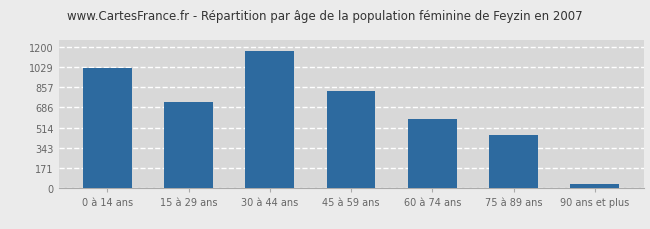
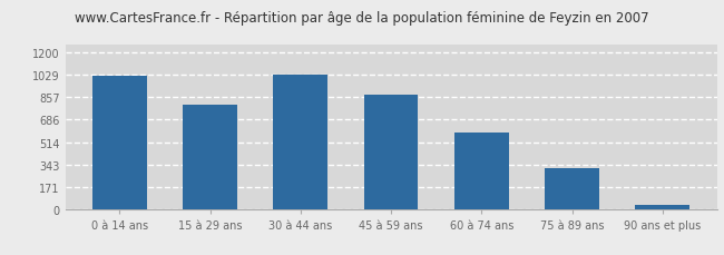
15 à 29 ans: 730 -> 800
30 à 44 ans: 1170 -> 1030
45 à 59 ans: 830 -> 880
75 à 89 ans: 450 -> 310
